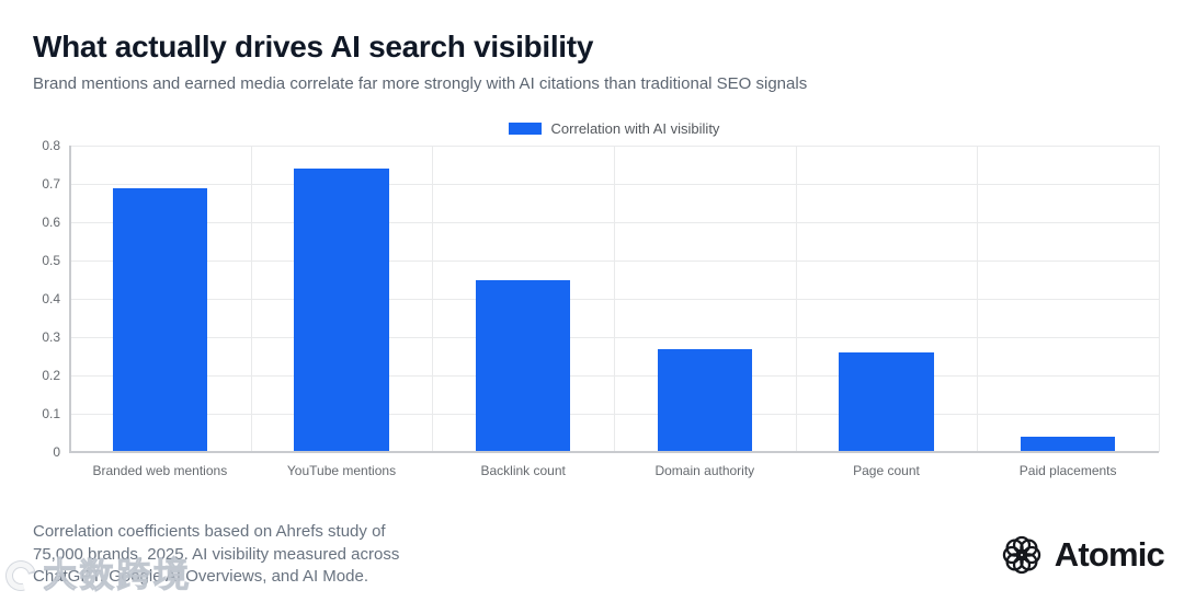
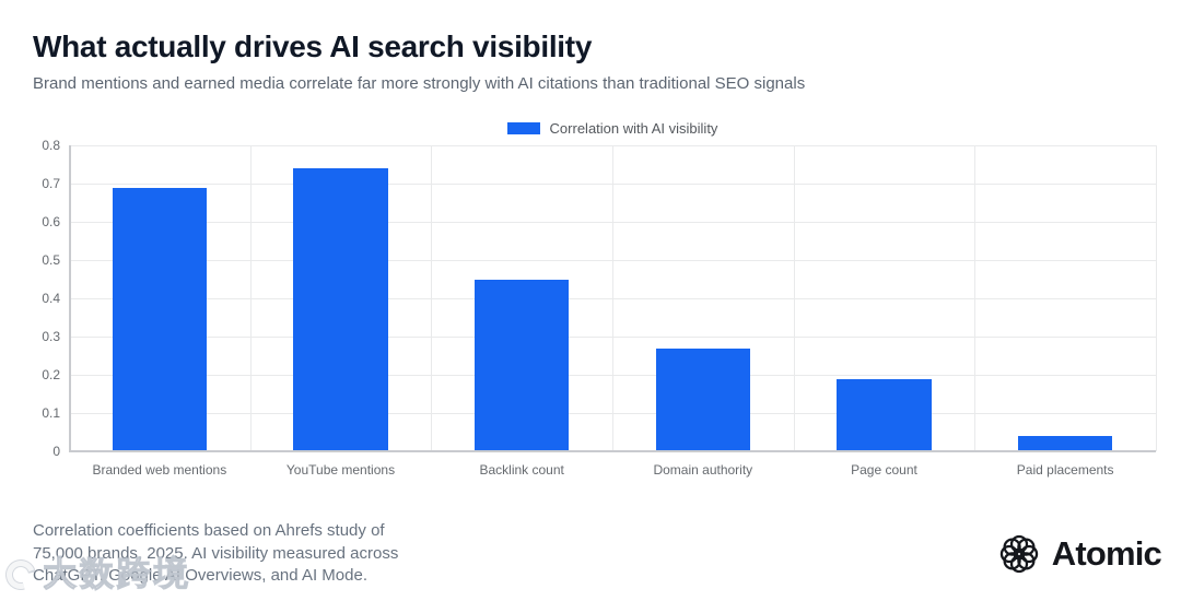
Page count: 0.26 -> 0.19
